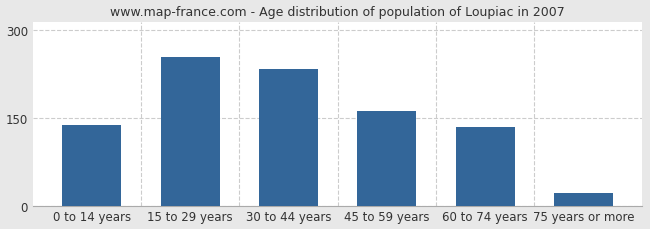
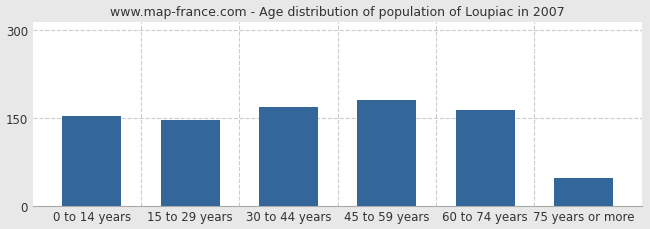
0 to 14 years: 138 -> 153
15 to 29 years: 254 -> 146
30 to 44 years: 234 -> 168
45 to 59 years: 162 -> 180
60 to 74 years: 134 -> 163
75 years or more: 22 -> 47
